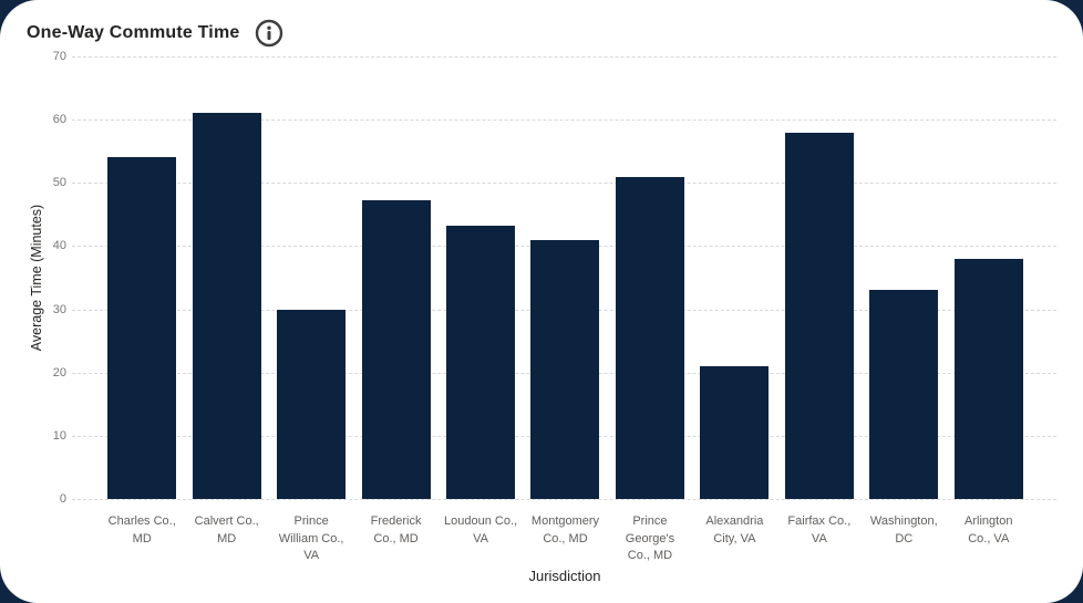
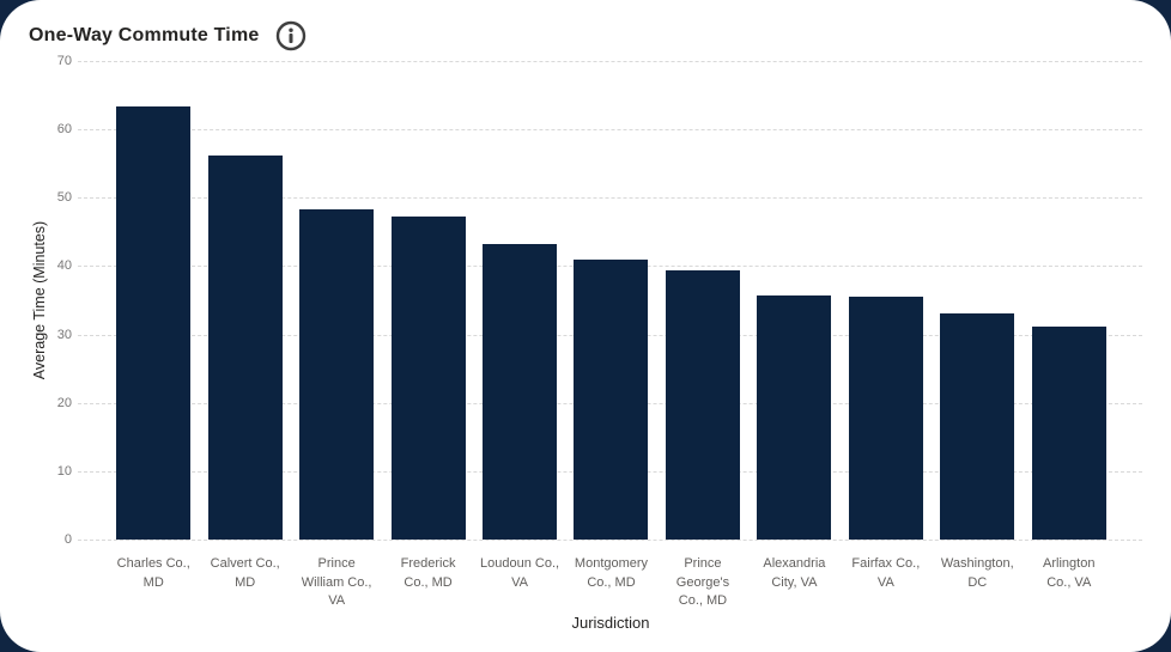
Charles Co., MD: 54 -> 63
Calvert Co., MD: 61 -> 56
Prince William Co., VA: 30 -> 48
Prince George's Co., MD: 51 -> 39
Alexandria City, VA: 21 -> 36
Fairfax Co., VA: 58 -> 36
Arlington Co., VA: 38 -> 31
